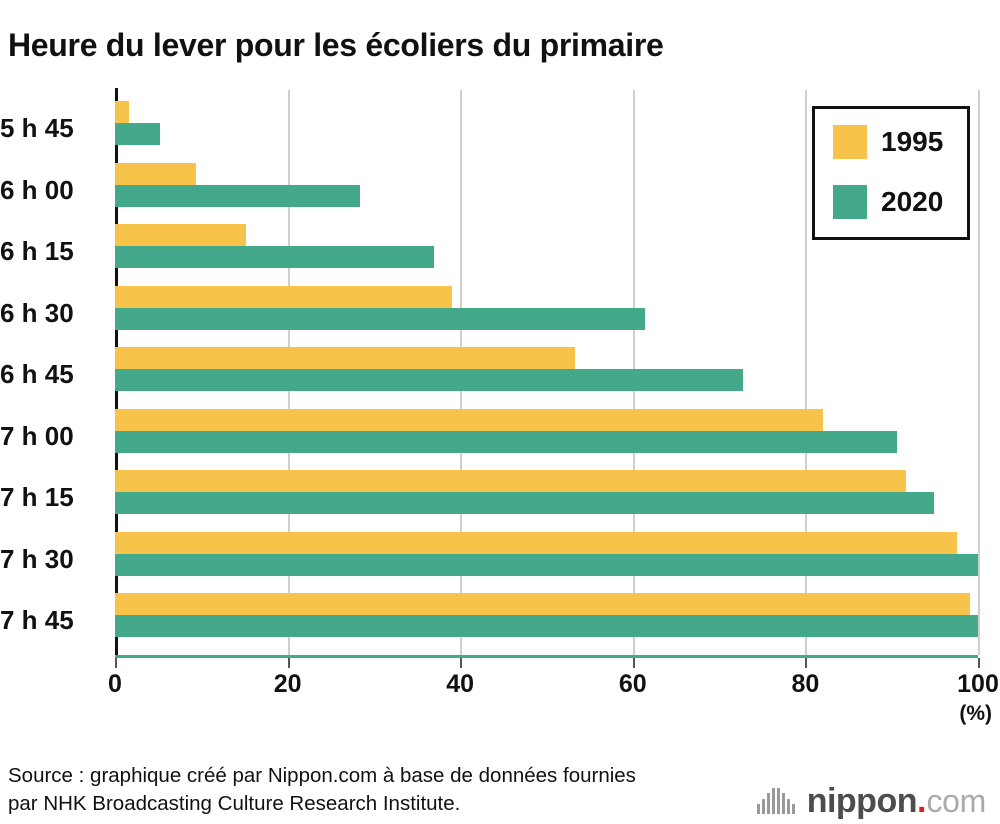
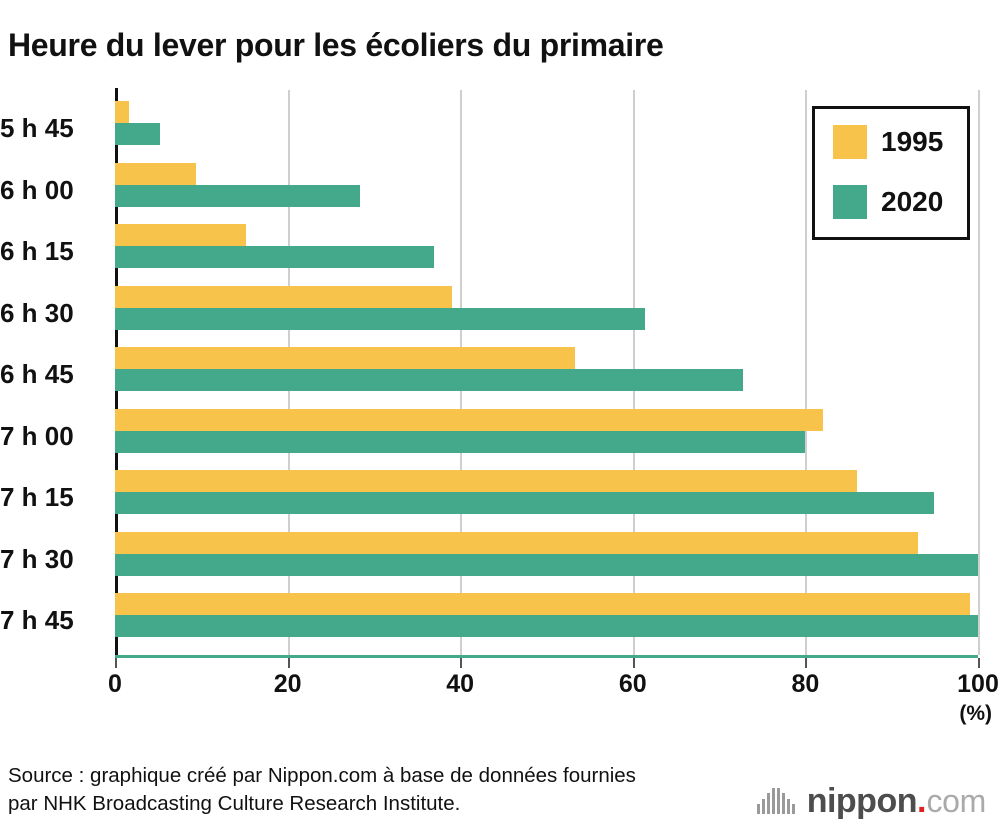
2020/7 h 00: 91 -> 80
1995/7 h 15: 92 -> 86
1995/7 h 30: 98 -> 93
